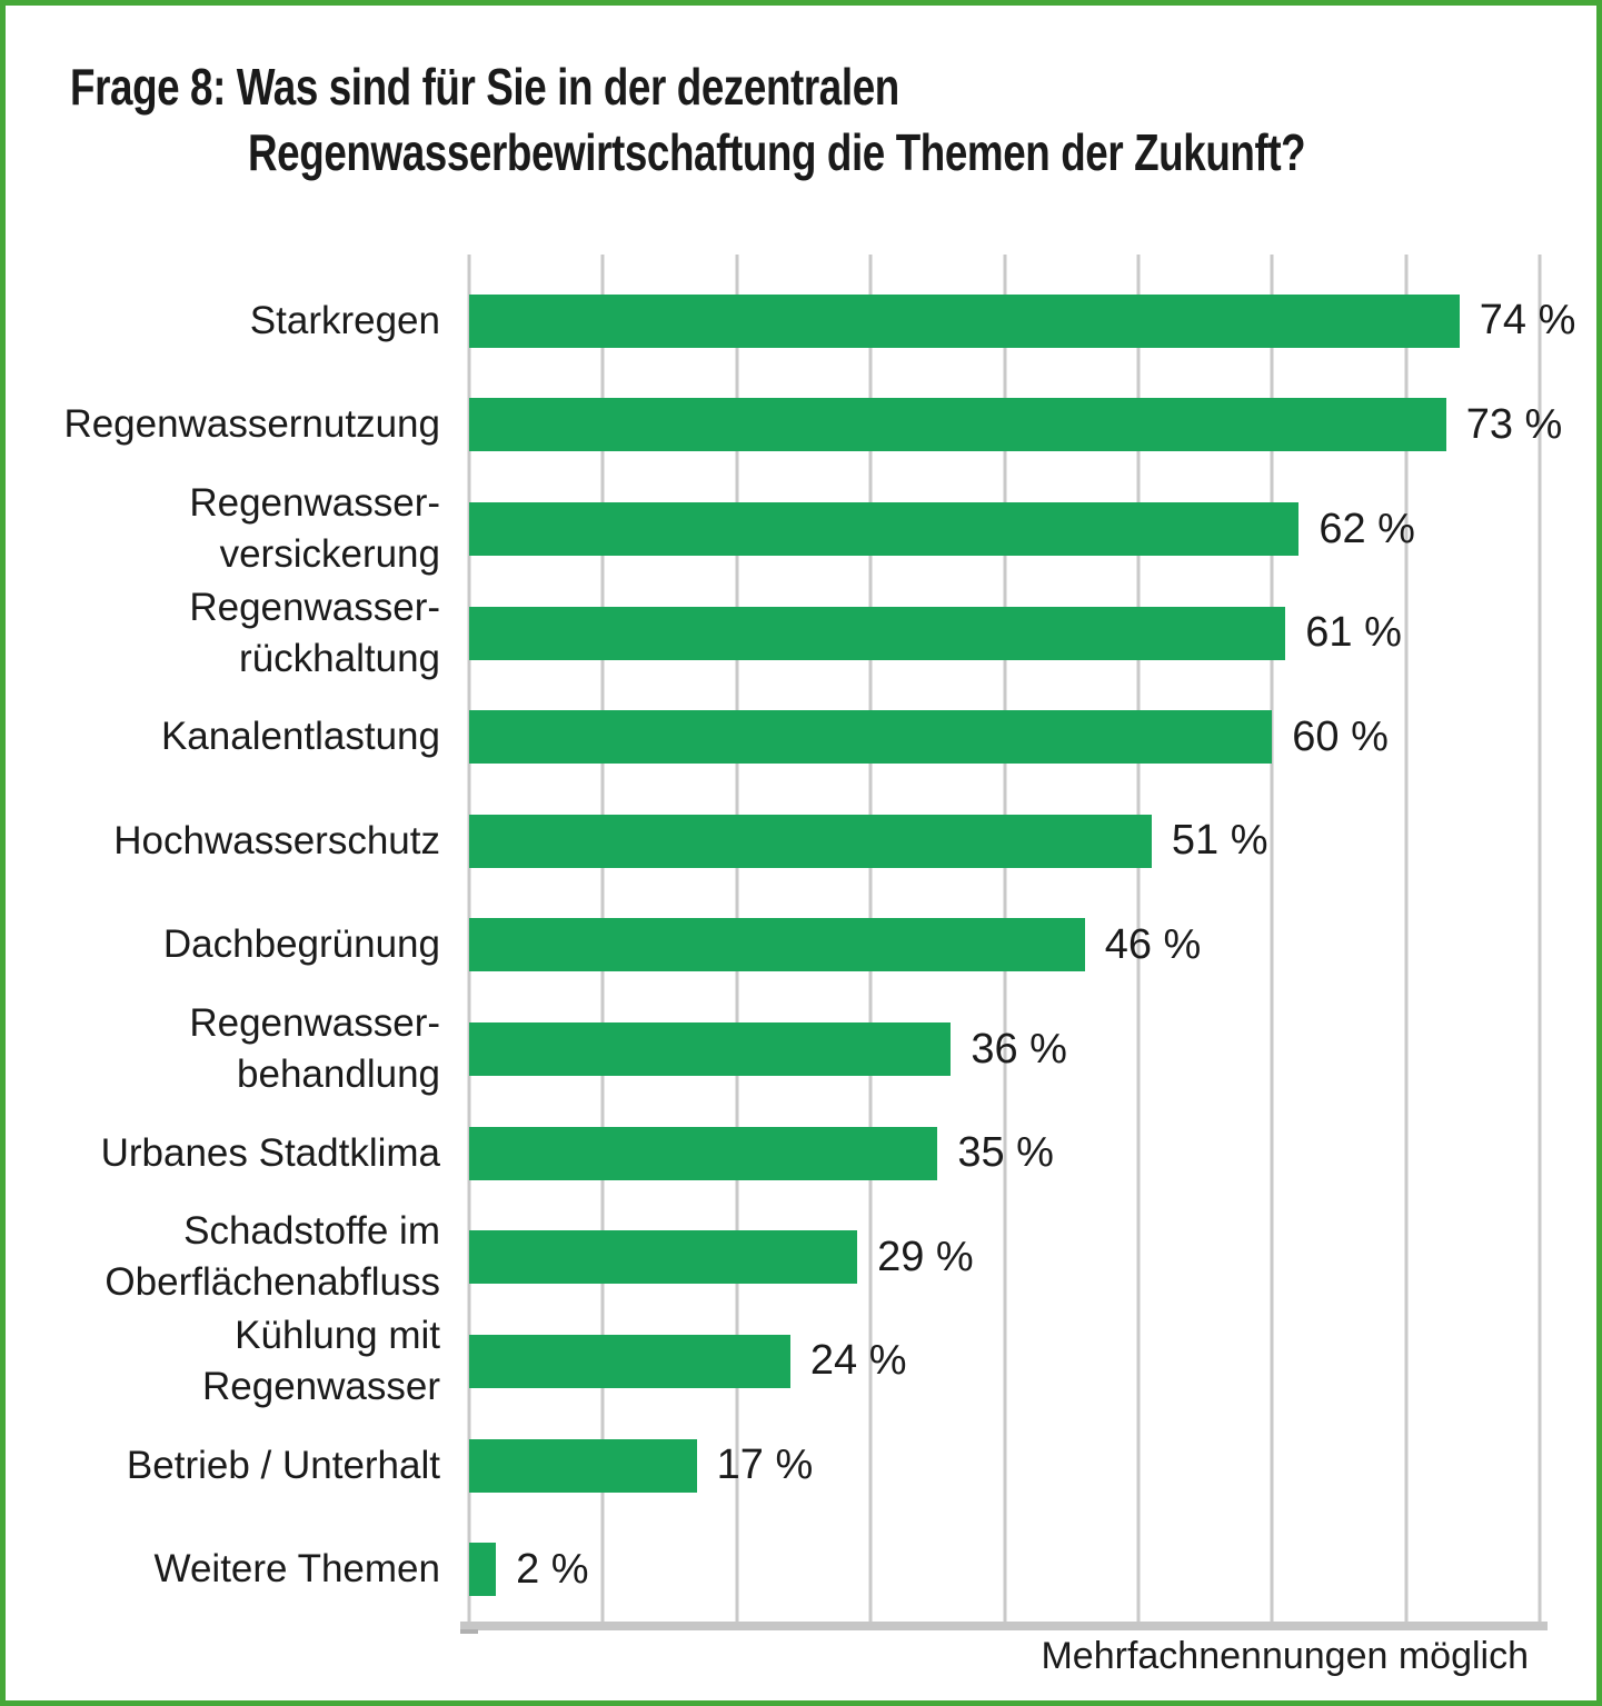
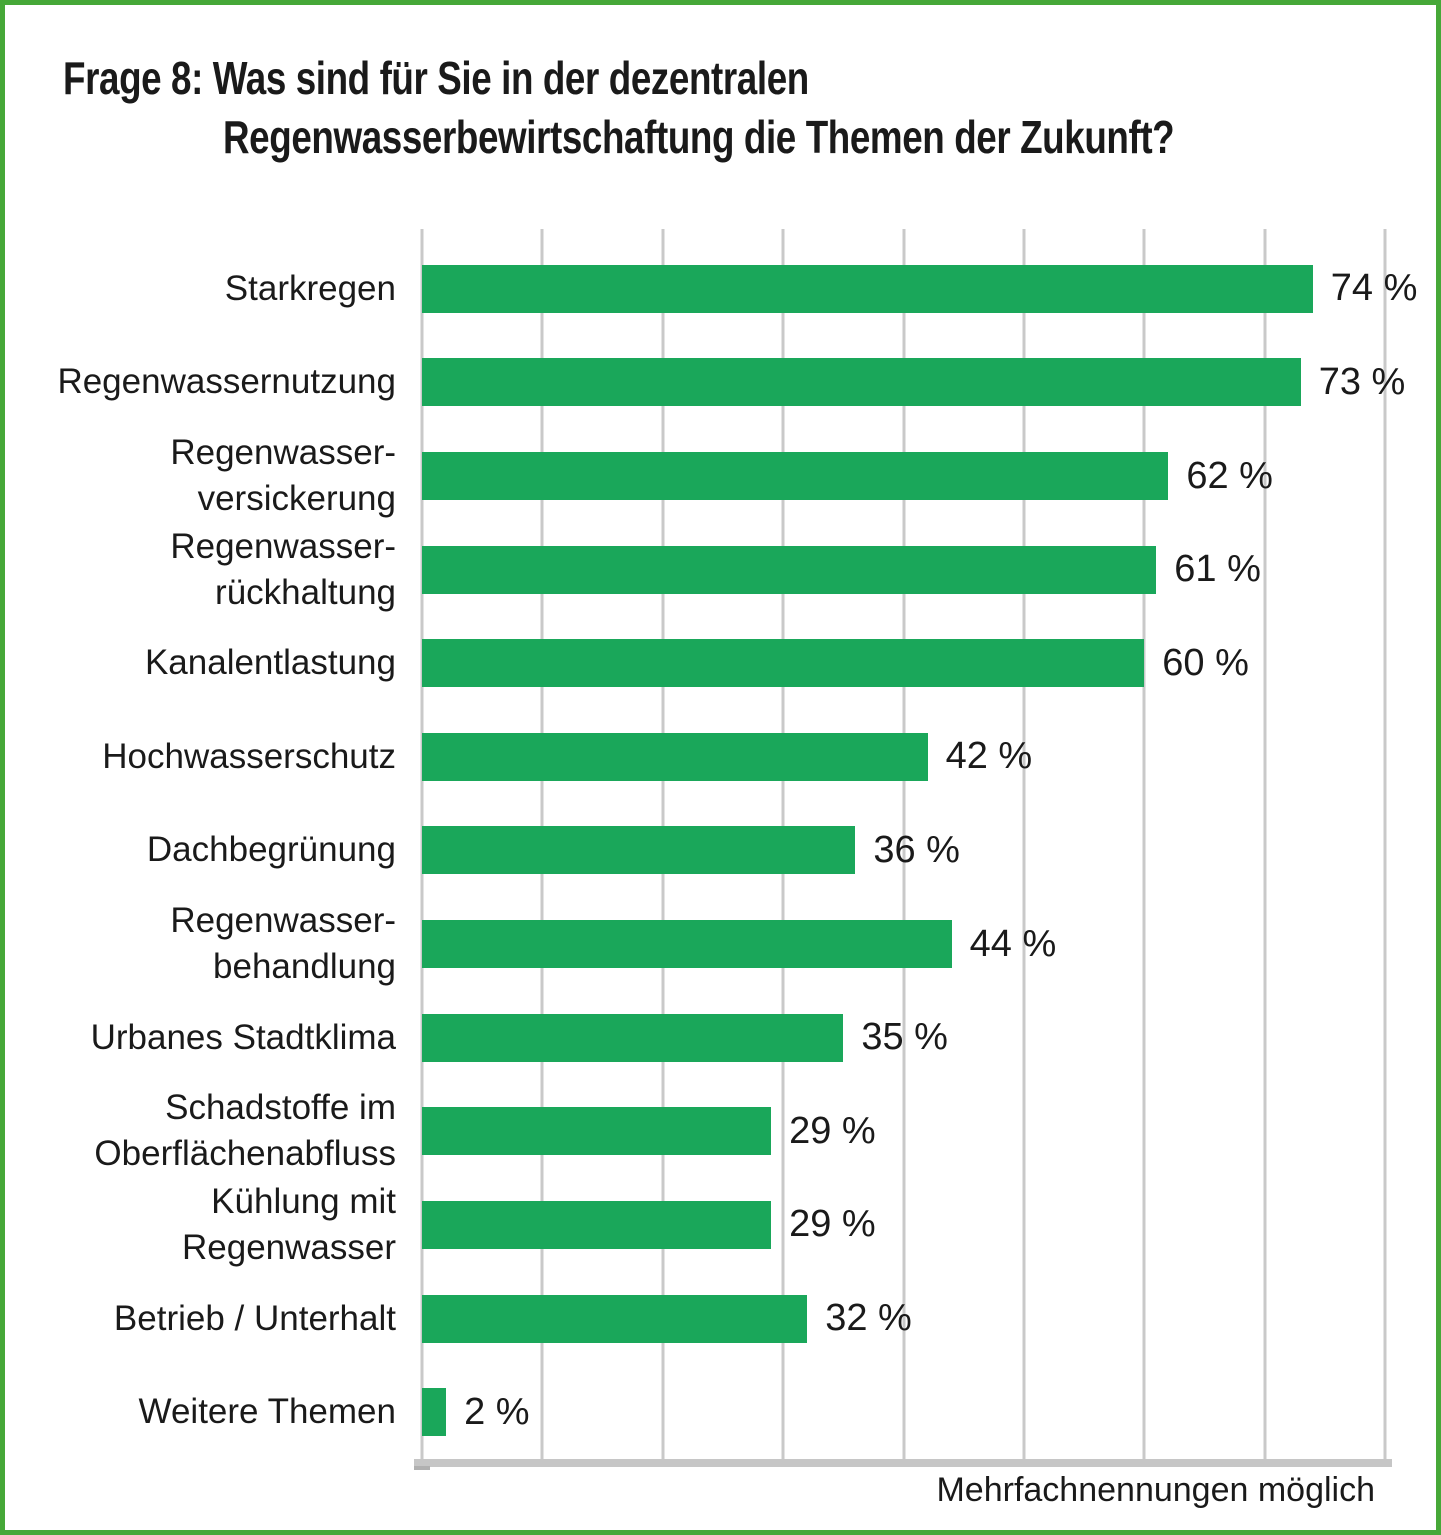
Hochwasserschutz: 51 -> 42
Dachbegrünung: 46 -> 36
Regenwasser- behandlung: 36 -> 44
Kühlung mit Regenwasser: 24 -> 29
Betrieb / Unterhalt: 17 -> 32
